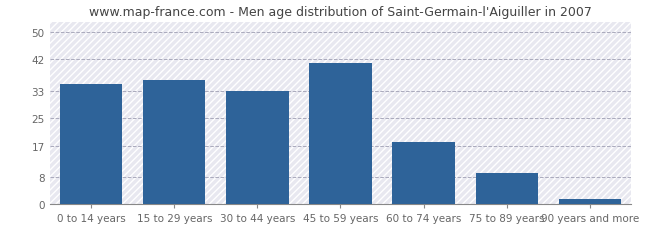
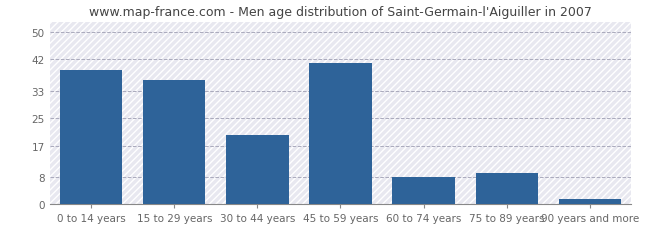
0 to 14 years: 35.0 -> 39.0
30 to 44 years: 33.0 -> 20.0
60 to 74 years: 18.0 -> 8.0
